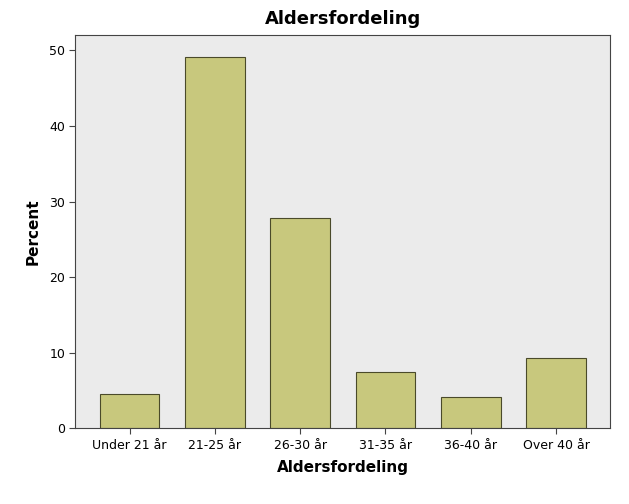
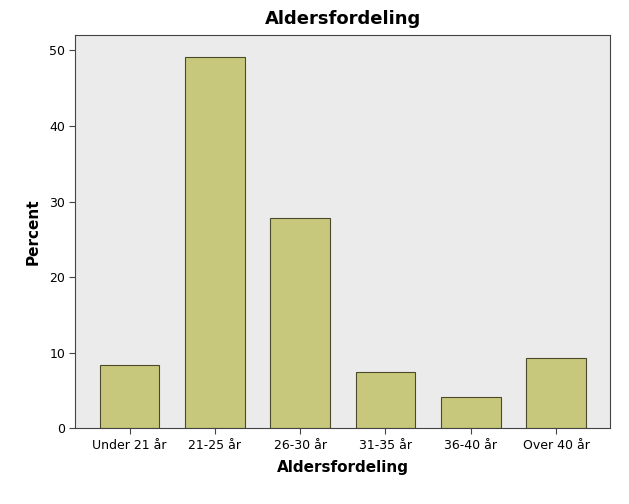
Under 21 år: 4.6 -> 8.4
